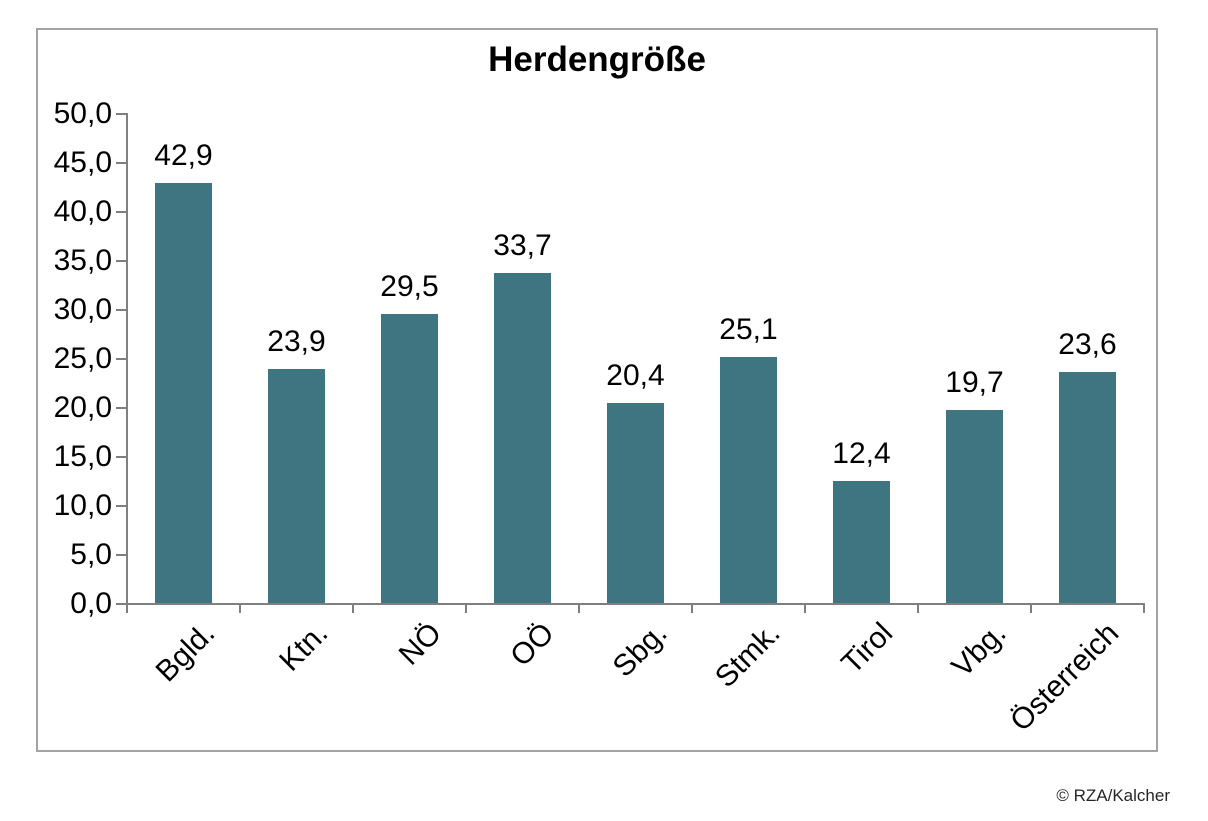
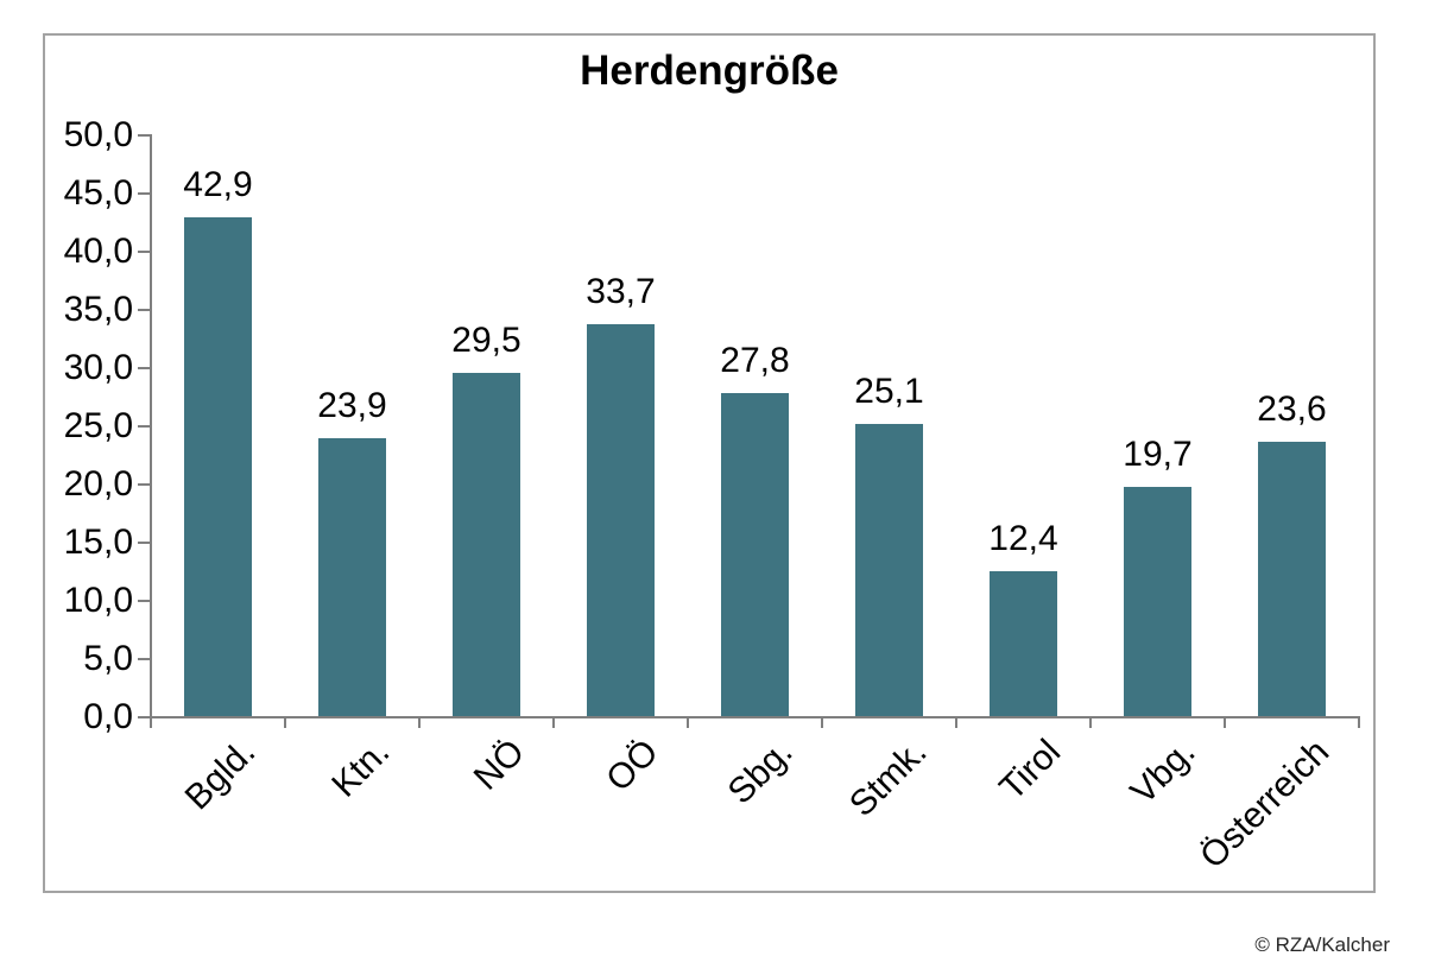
Sbg.: 20,4 -> 27,8
